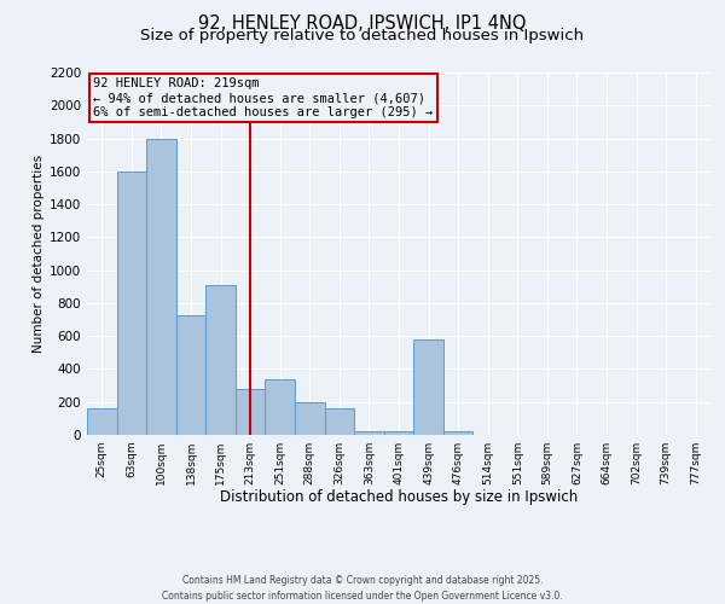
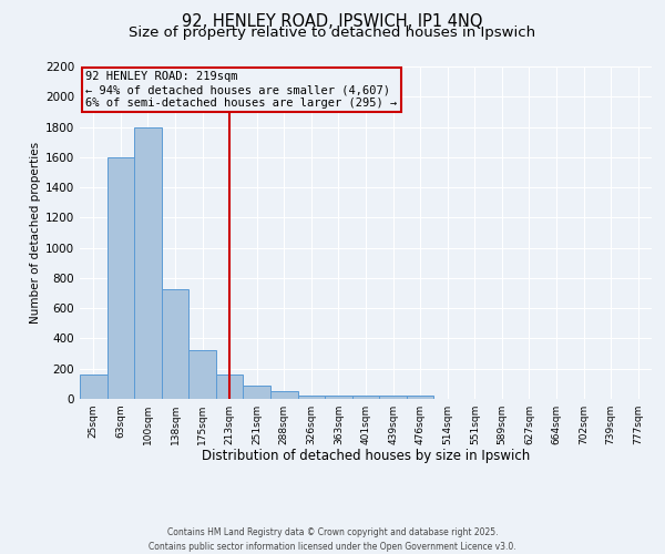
175sqm: 910 -> 320
213sqm: 280 -> 160
251sqm: 340 -> 80
288sqm: 200 -> 50
326sqm: 160 -> 20
439sqm: 580 -> 20
